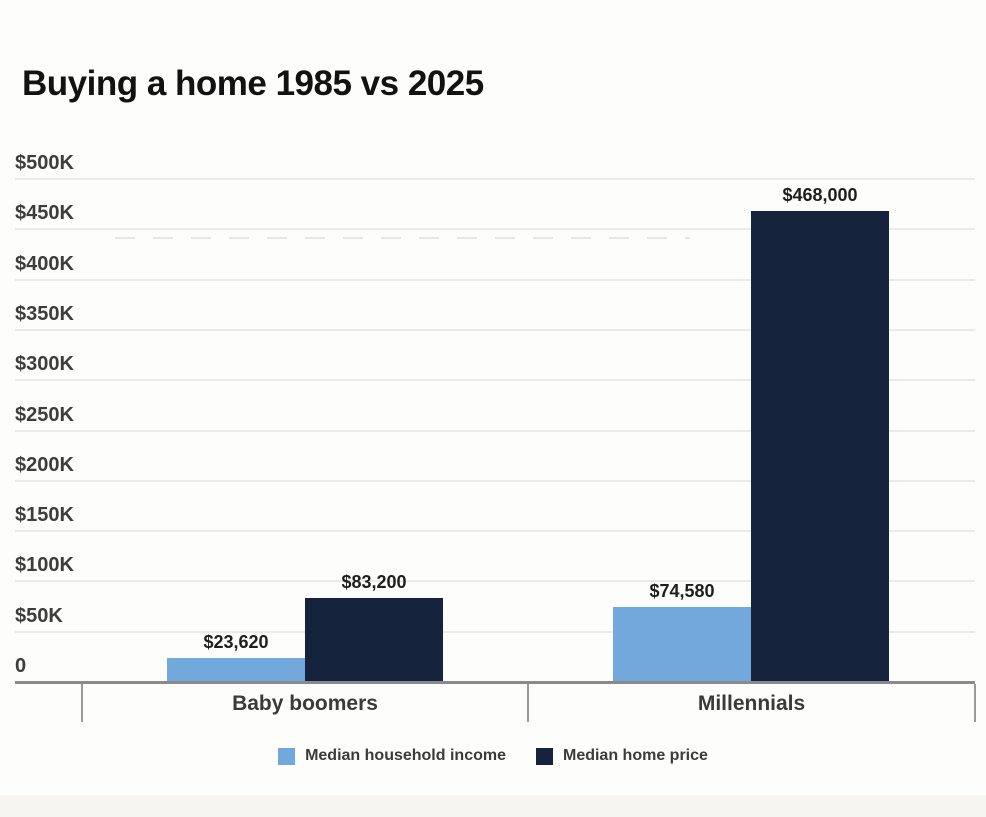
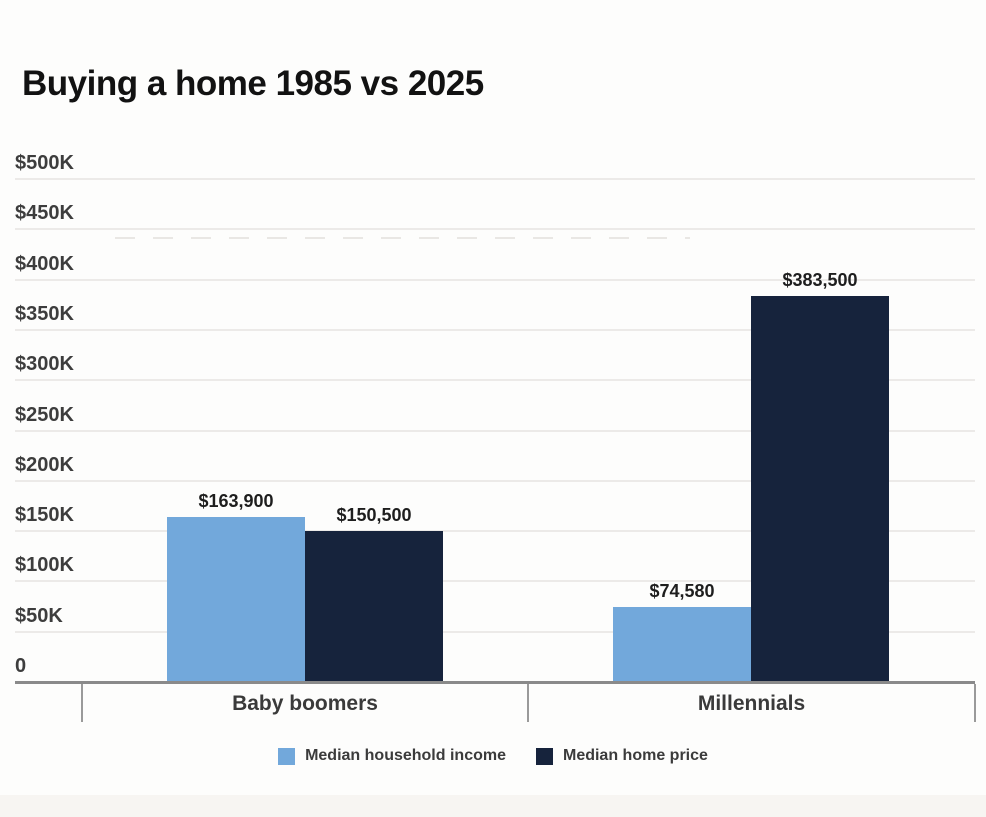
Median household income/Baby boomers: $23,620 -> $163,900
Median home price/Baby boomers: $83,200 -> $150,500
Median home price/Millennials: $468,000 -> $383,500
